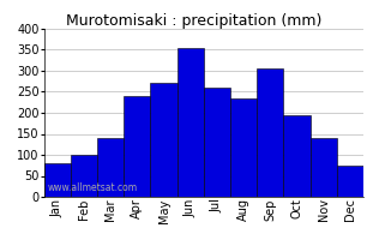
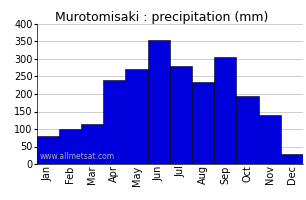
Mar: 140 -> 115
Jul: 260 -> 280
Dec: 75 -> 30
